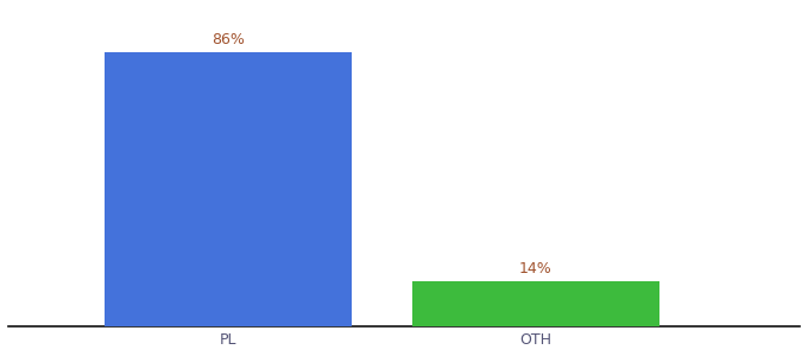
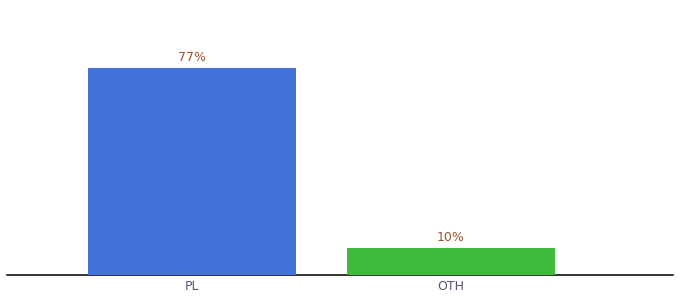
PL: 86% -> 77%
OTH: 14% -> 10%
